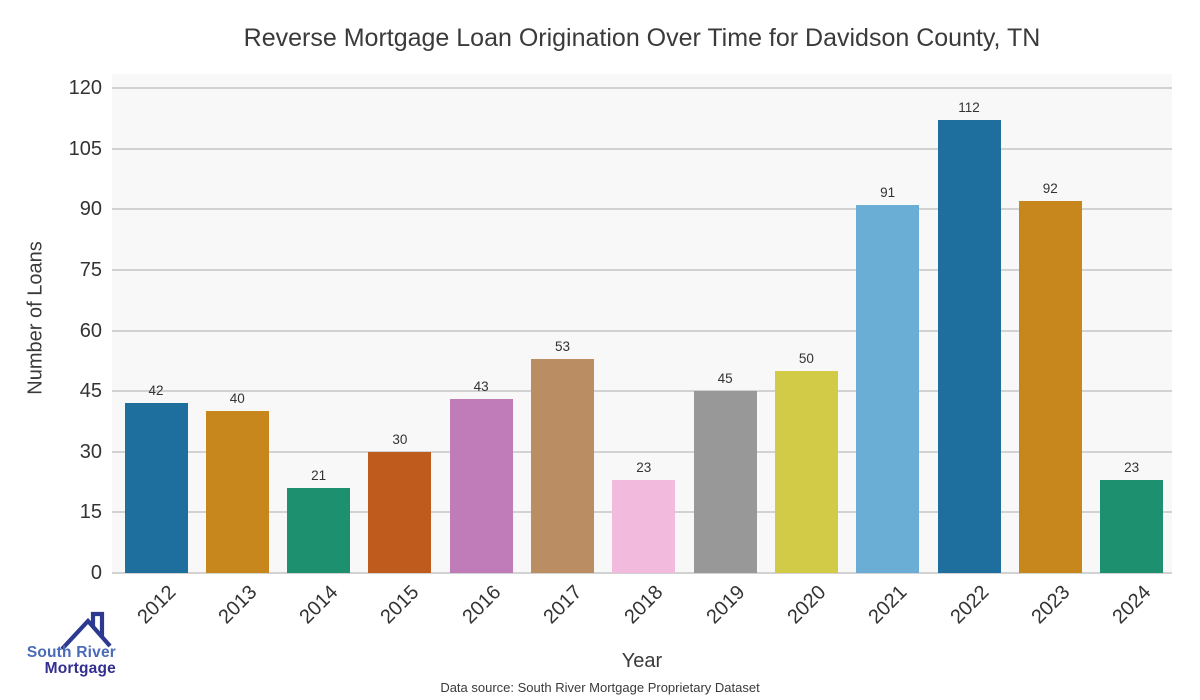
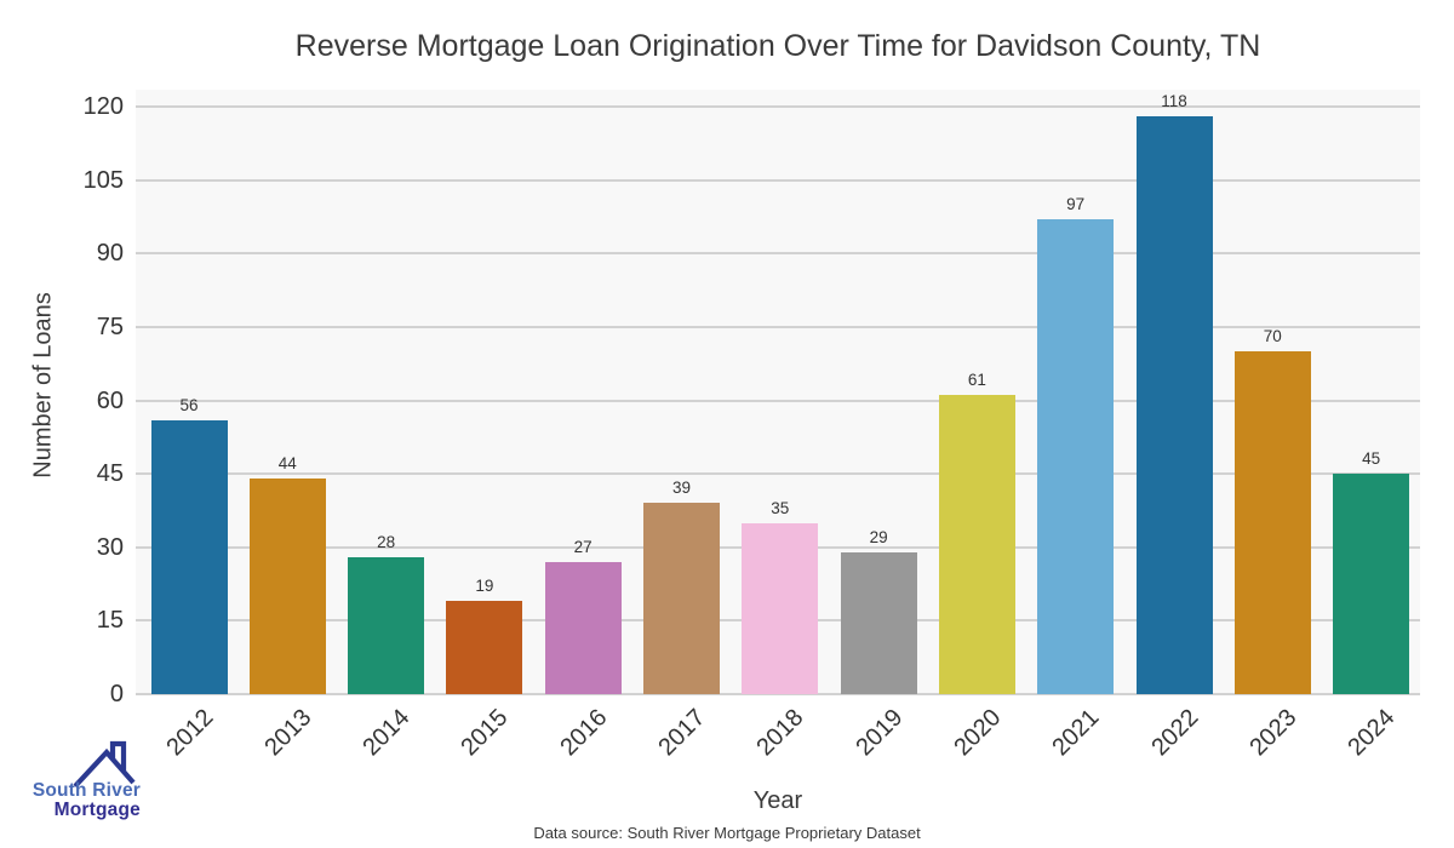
2012: 42 -> 56
2013: 40 -> 44
2014: 21 -> 28
2015: 30 -> 19
2016: 43 -> 27
2017: 53 -> 39
2018: 23 -> 35
2019: 45 -> 29
2020: 50 -> 61
2021: 91 -> 97
2022: 112 -> 118
2023: 92 -> 70
2024: 23 -> 45
